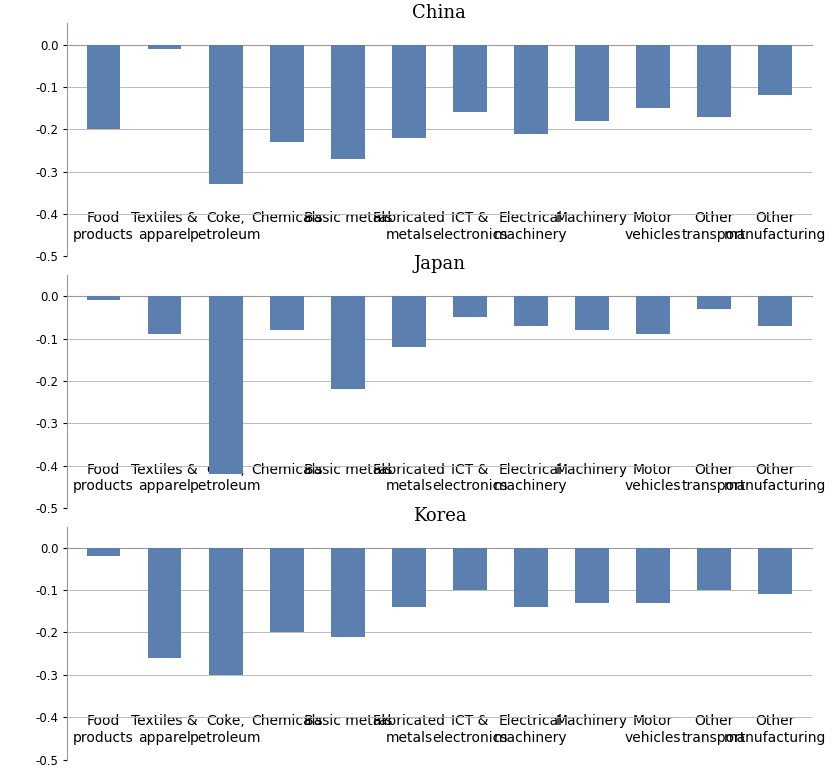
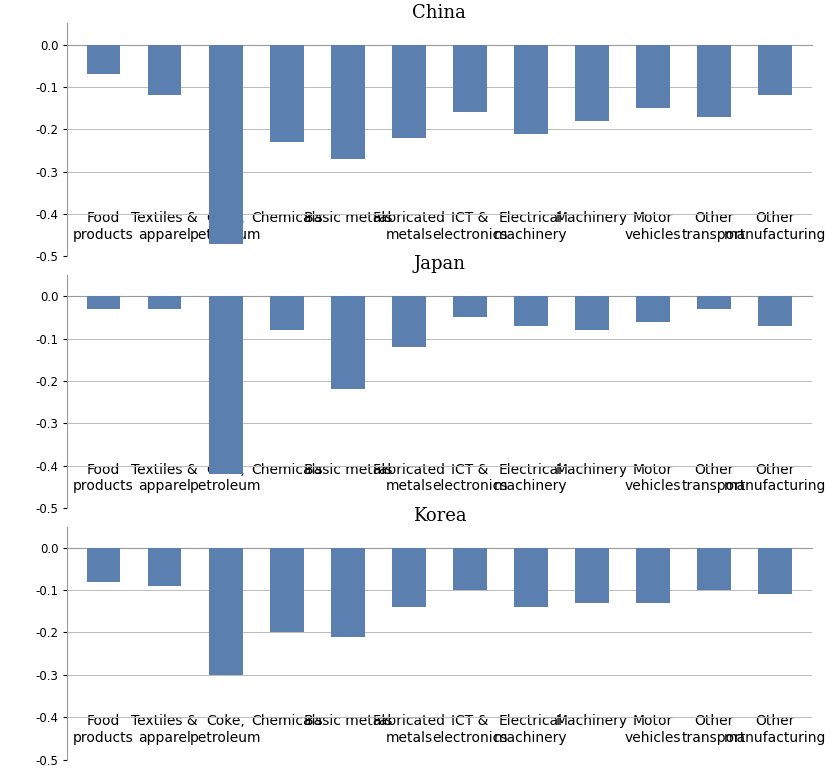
China/Food products: -0.20 -> -0.07
China/Textiles & apparel: -0.01 -> -0.12
China/Coke, petroleum: -0.33 -> -0.47
Japan/Food products: -0.01 -> -0.03
Japan/Textiles & apparel: -0.09 -> -0.03
Japan/Motor vehicles: -0.09 -> -0.06
Korea/Food products: -0.02 -> -0.08
Korea/Textiles & apparel: -0.26 -> -0.09
